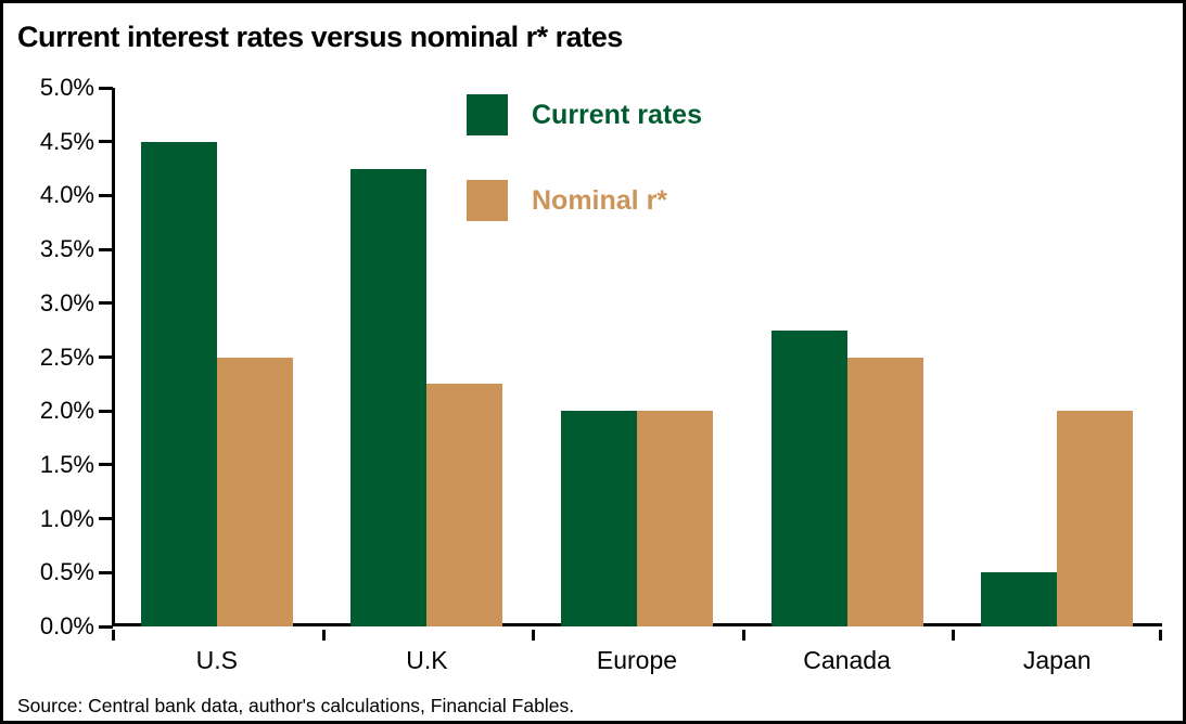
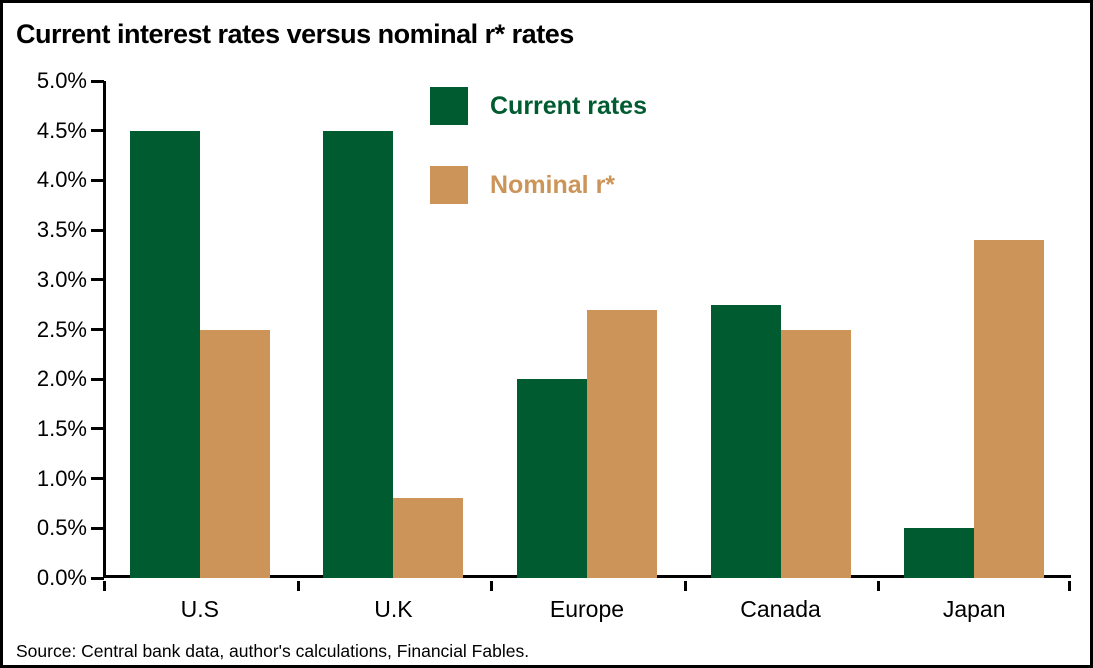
Current rates/U.K: 4.2% -> 4.5%
Nominal r*/U.K: 2.2% -> 0.8%
Nominal r*/Europe: 2.0% -> 2.7%
Nominal r*/Japan: 2.0% -> 3.4%
